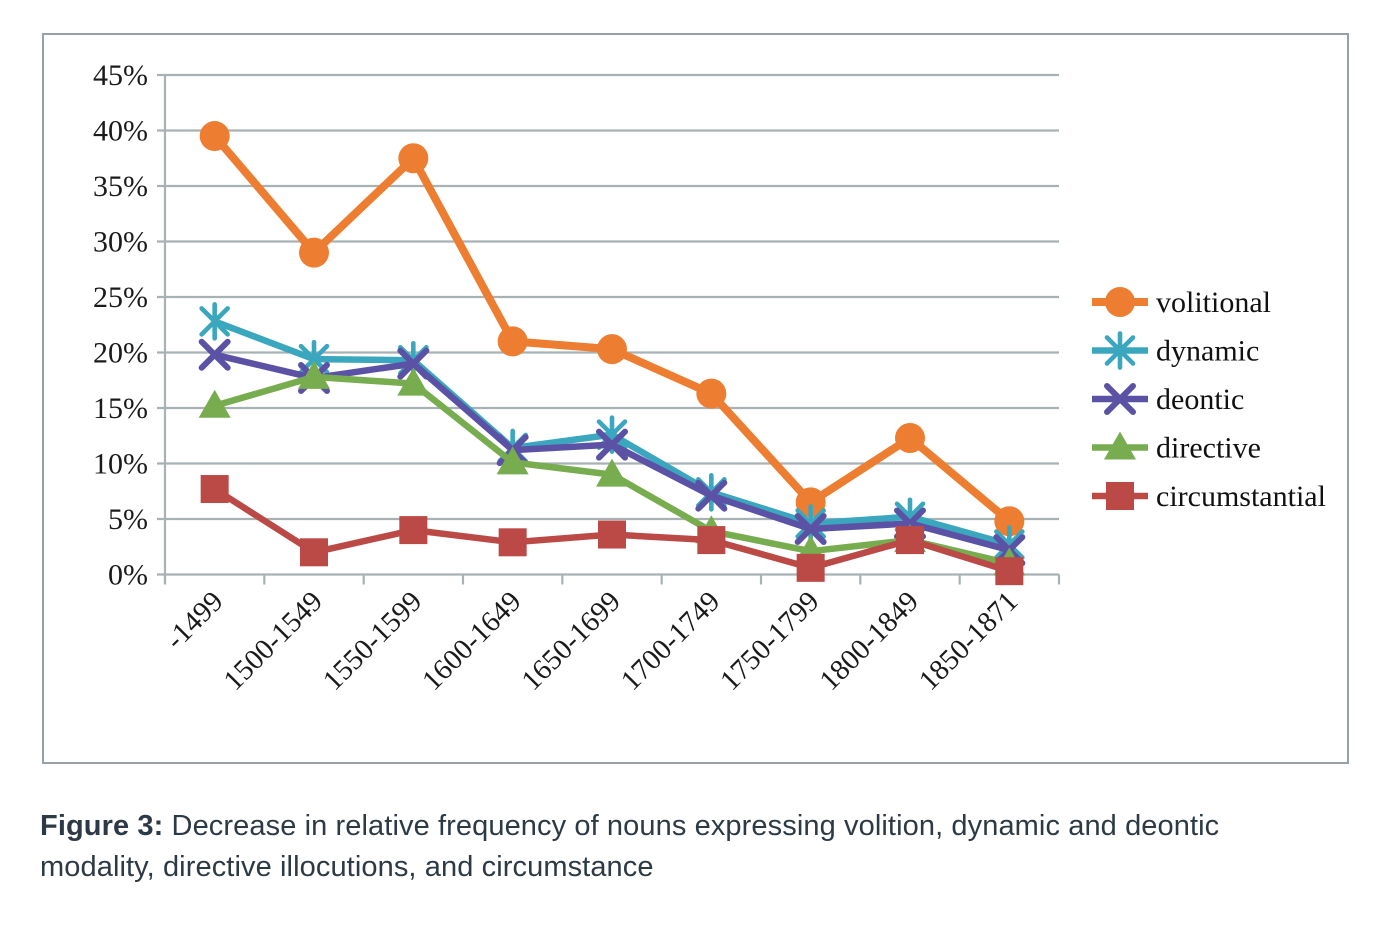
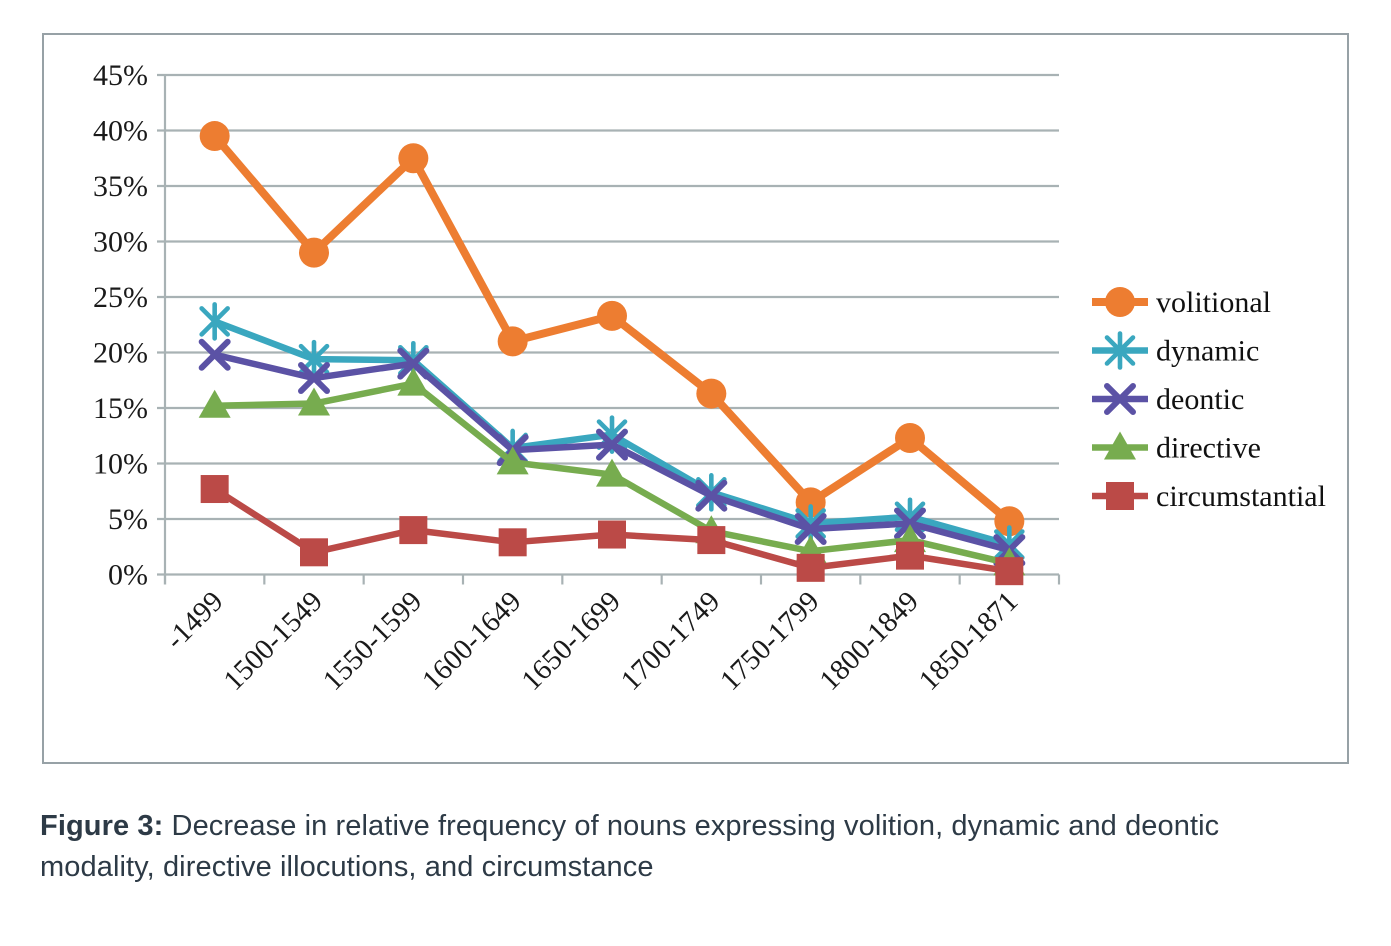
directive/1500-1549: 17.8% -> 15.4%
volitional/1650-1699: 20.3% -> 23.3%
circumstantial/1800-1849: 3.1% -> 1.7%
